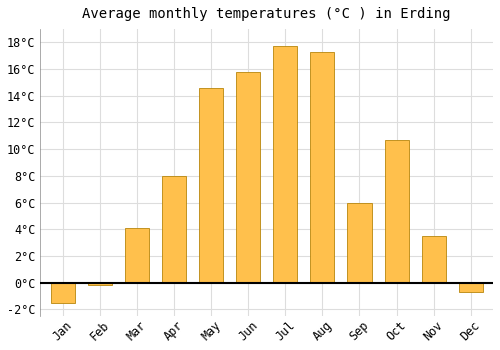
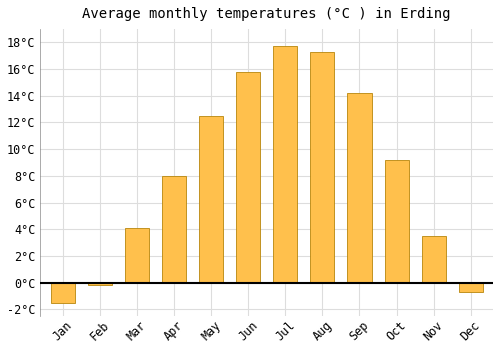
May: 14.6°C -> 12.5°C
Sep: 6.0°C -> 14.2°C
Oct: 10.7°C -> 9.2°C
